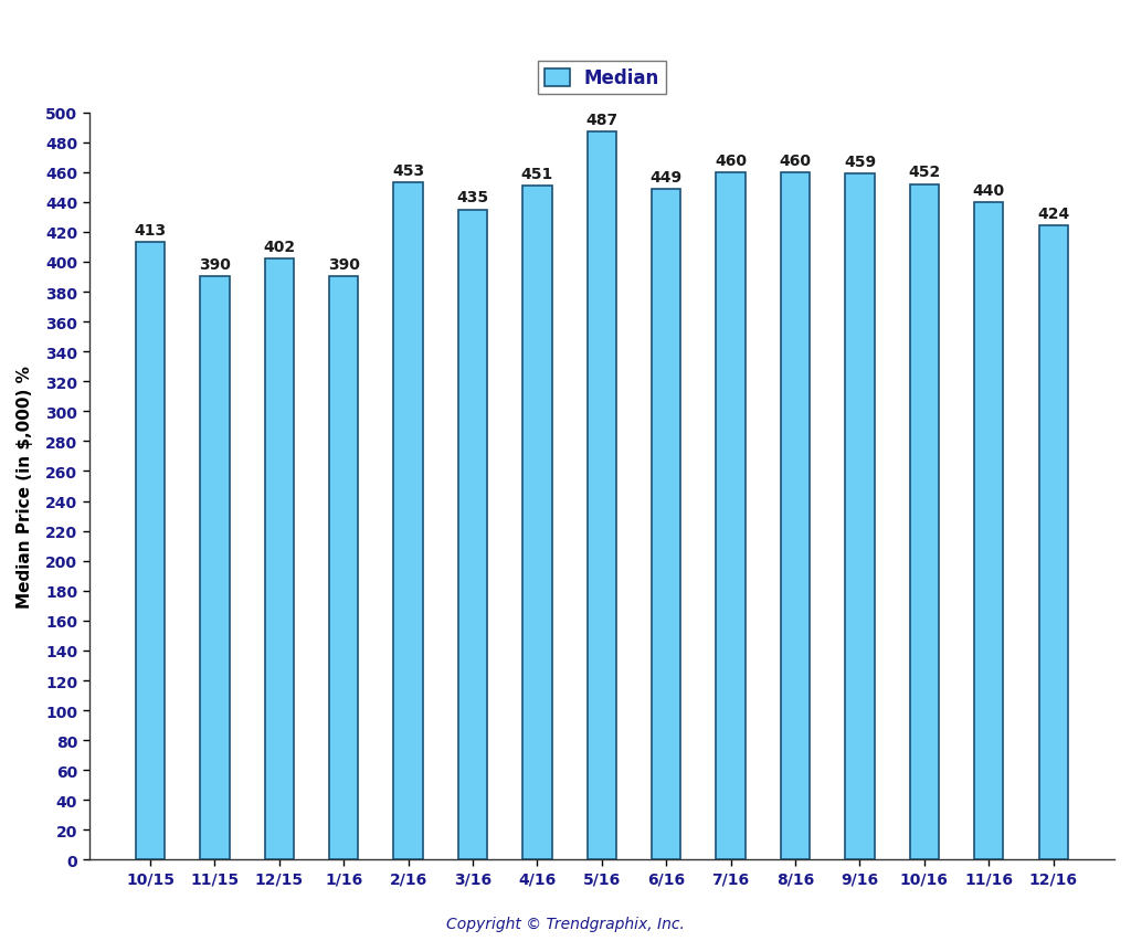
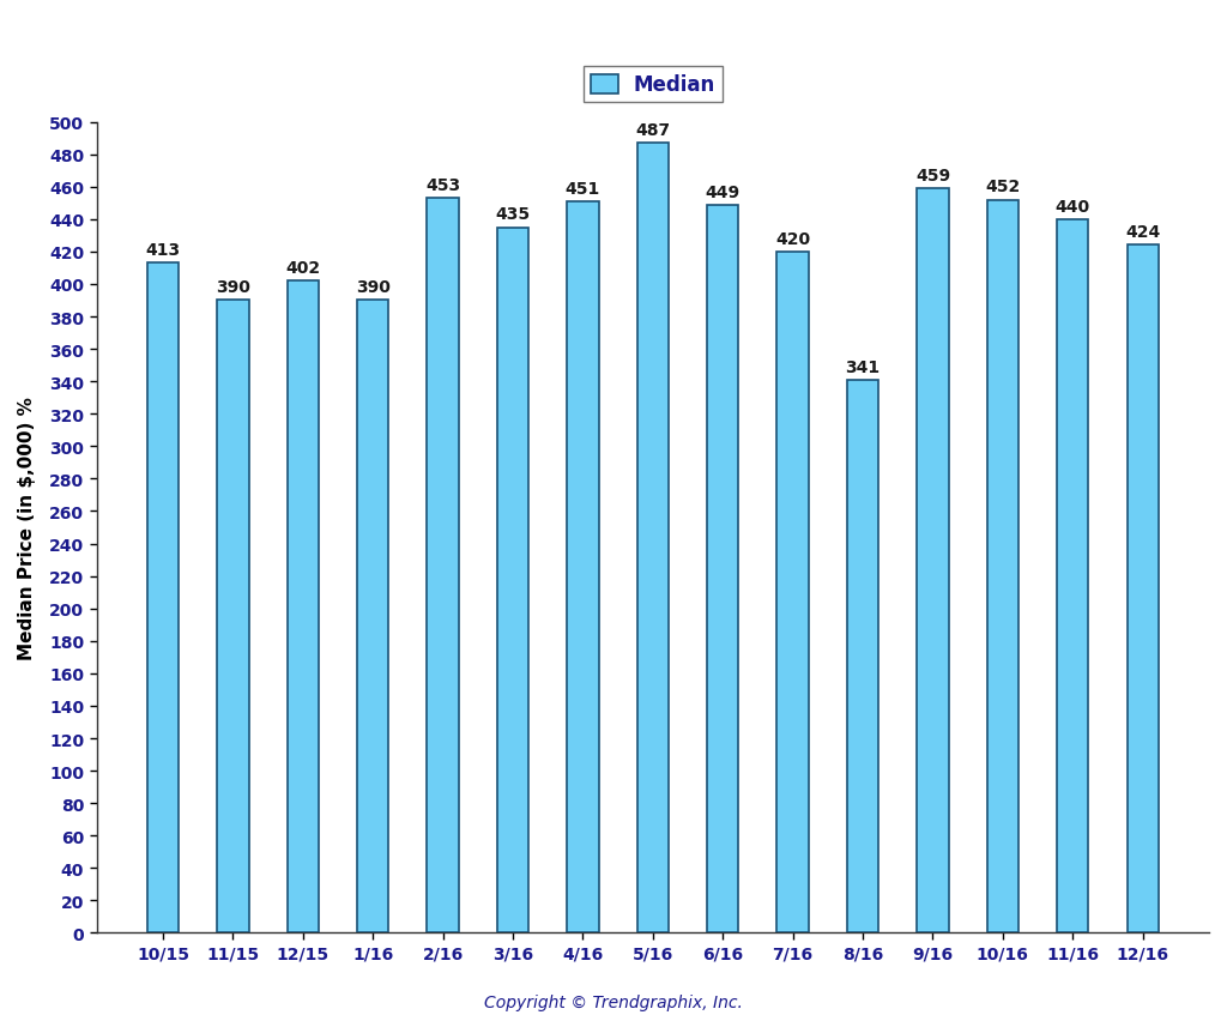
7/16: 460 -> 420
8/16: 460 -> 341
